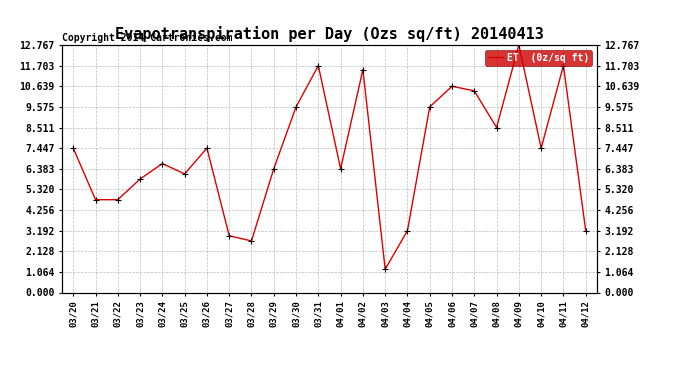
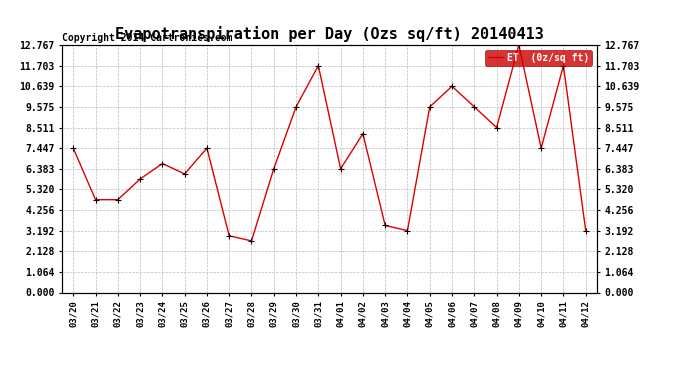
04/02: 11.5 -> 8.2
04/03: 1.2 -> 3.5
04/07: 10.4 -> 9.6
